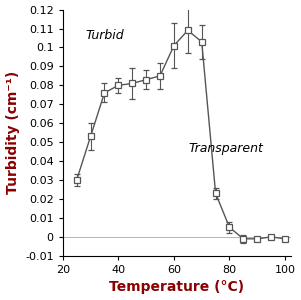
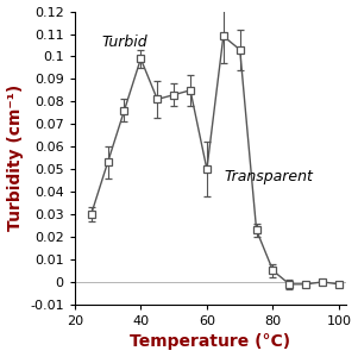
40: 0.080 -> 0.099
60: 0.101 -> 0.050
